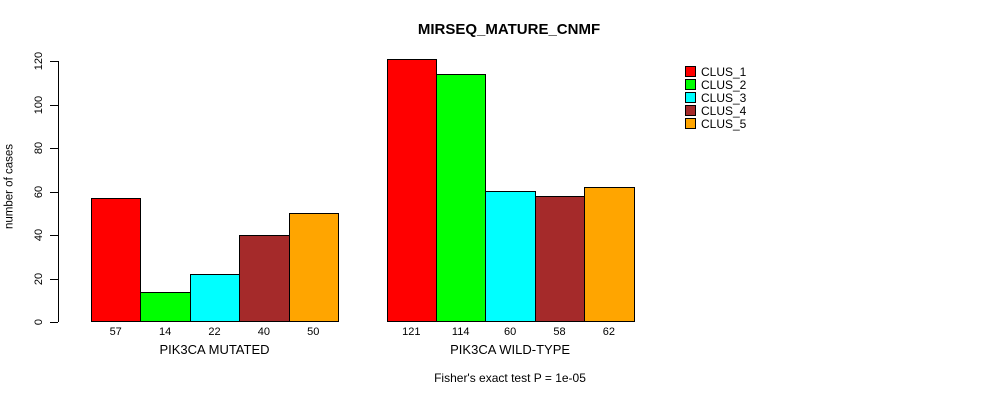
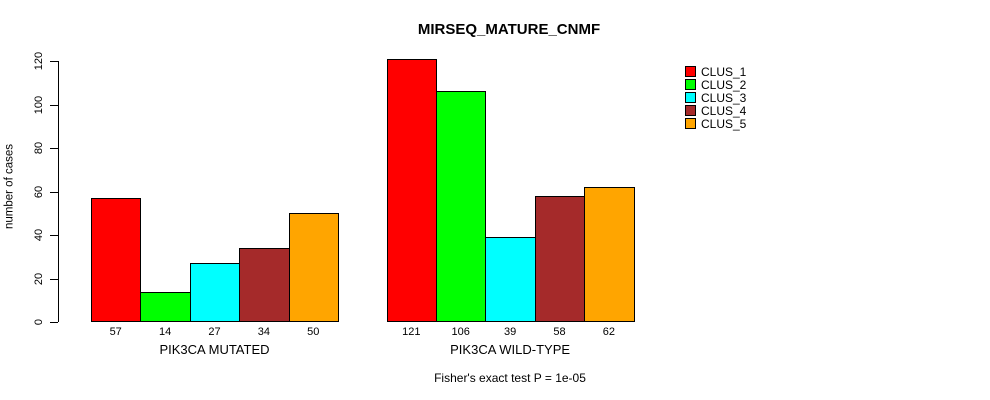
CLUS_3/PIK3CA MUTATED: 22 -> 27
CLUS_4/PIK3CA MUTATED: 40 -> 34
CLUS_2/PIK3CA WILD-TYPE: 114 -> 106
CLUS_3/PIK3CA WILD-TYPE: 60 -> 39
